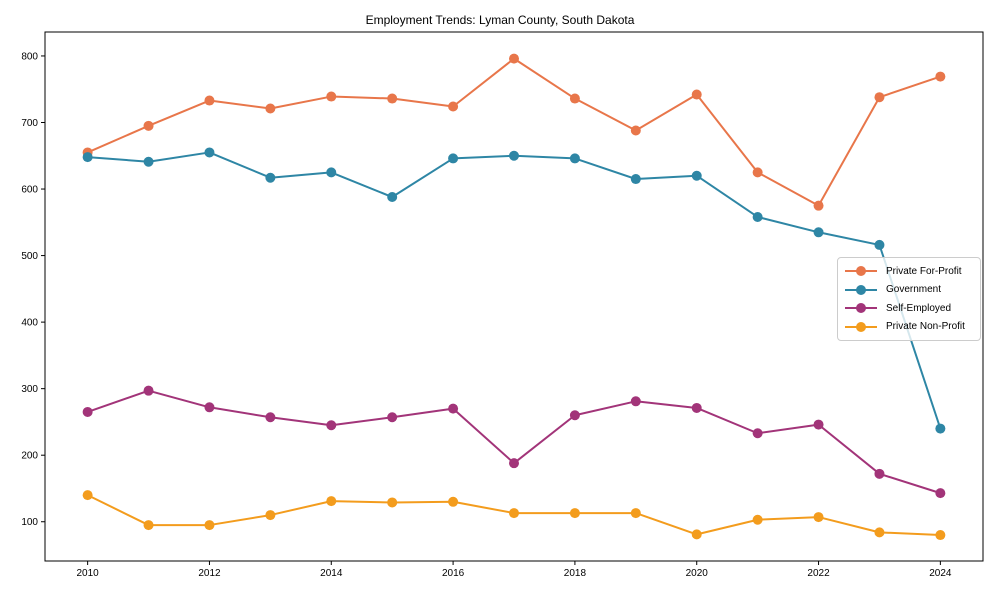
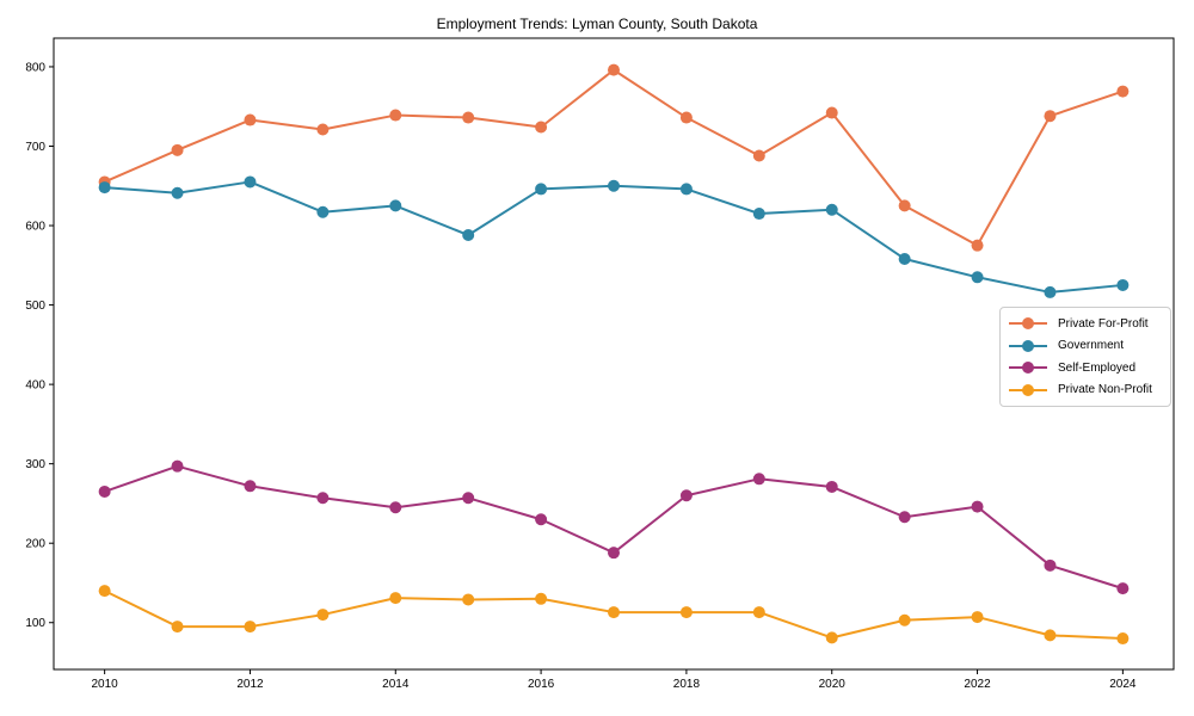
Self-Employed/2016: 270 -> 230
Government/2024: 240 -> 520
